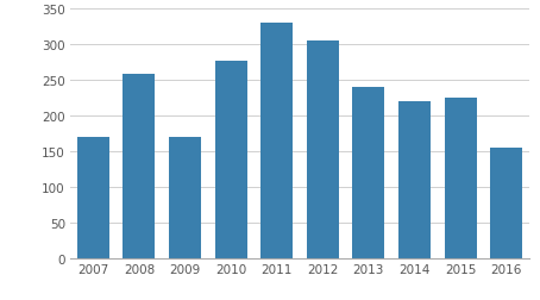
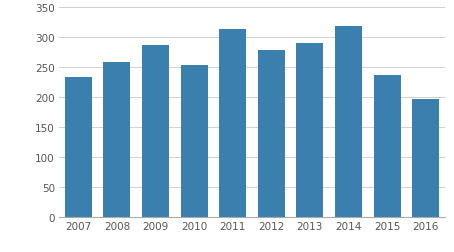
2007: 170 -> 232
2009: 170 -> 286
2010: 276 -> 253
2011: 330 -> 312
2012: 304 -> 278
2013: 240 -> 290
2014: 220 -> 317
2015: 224 -> 236
2016: 154 -> 196
